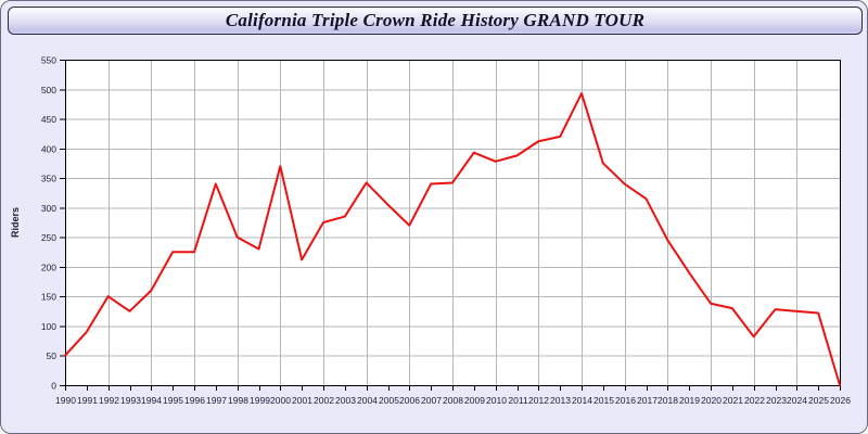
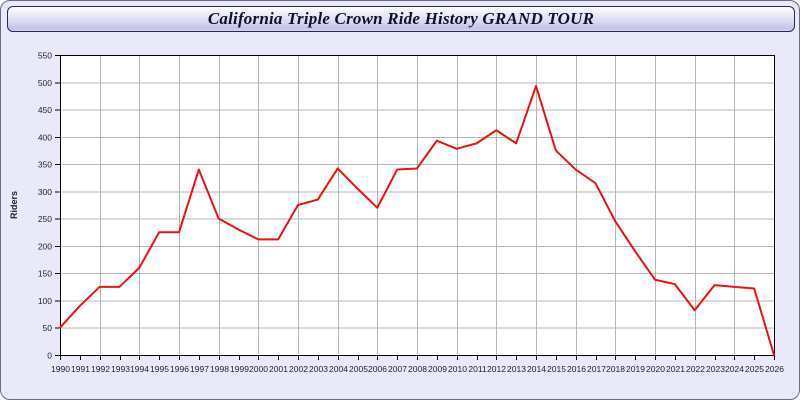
1992: 150 -> 120
2000: 370 -> 210
2013: 420 -> 390
